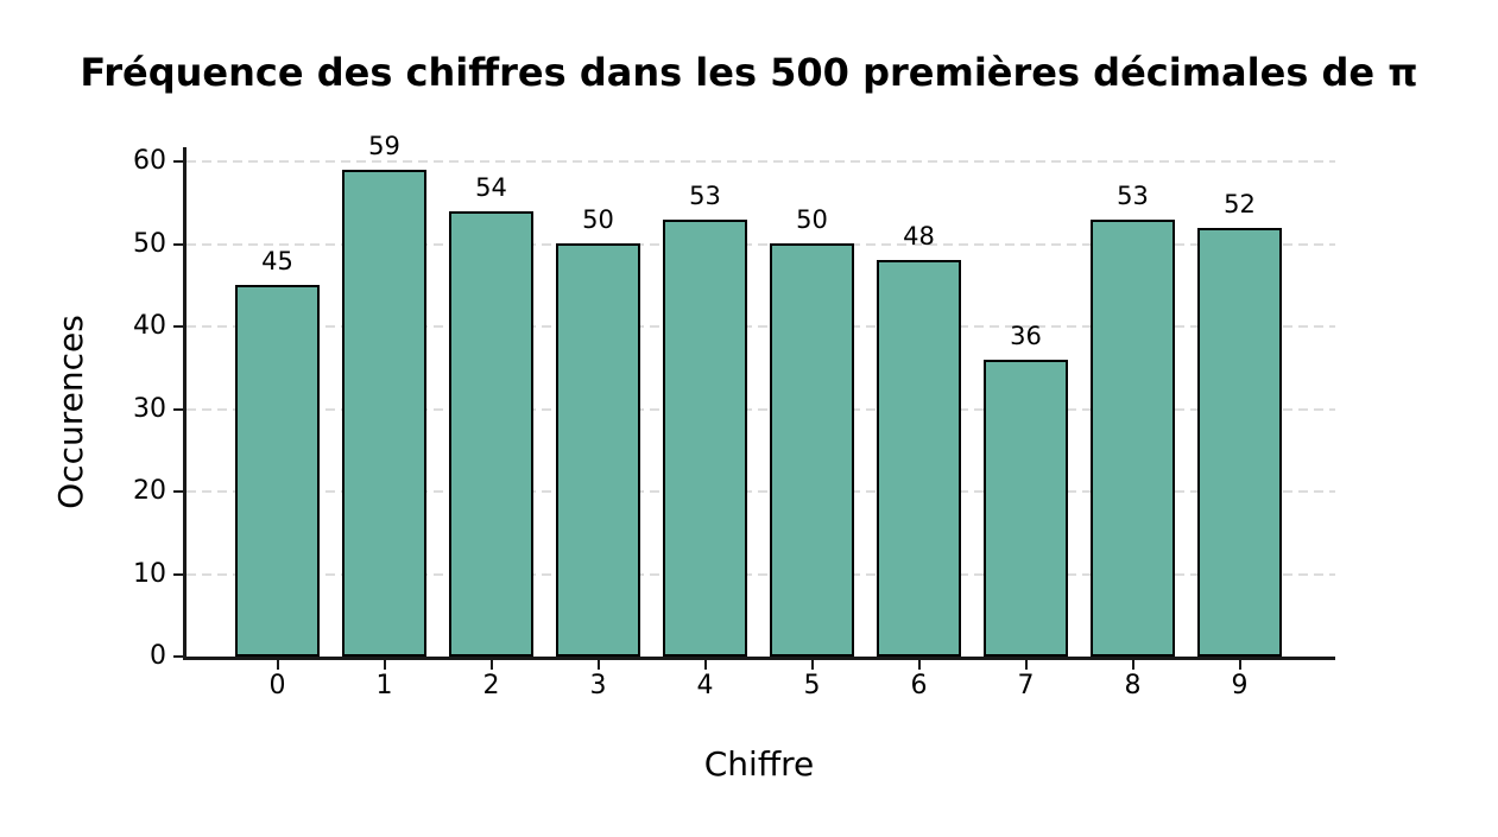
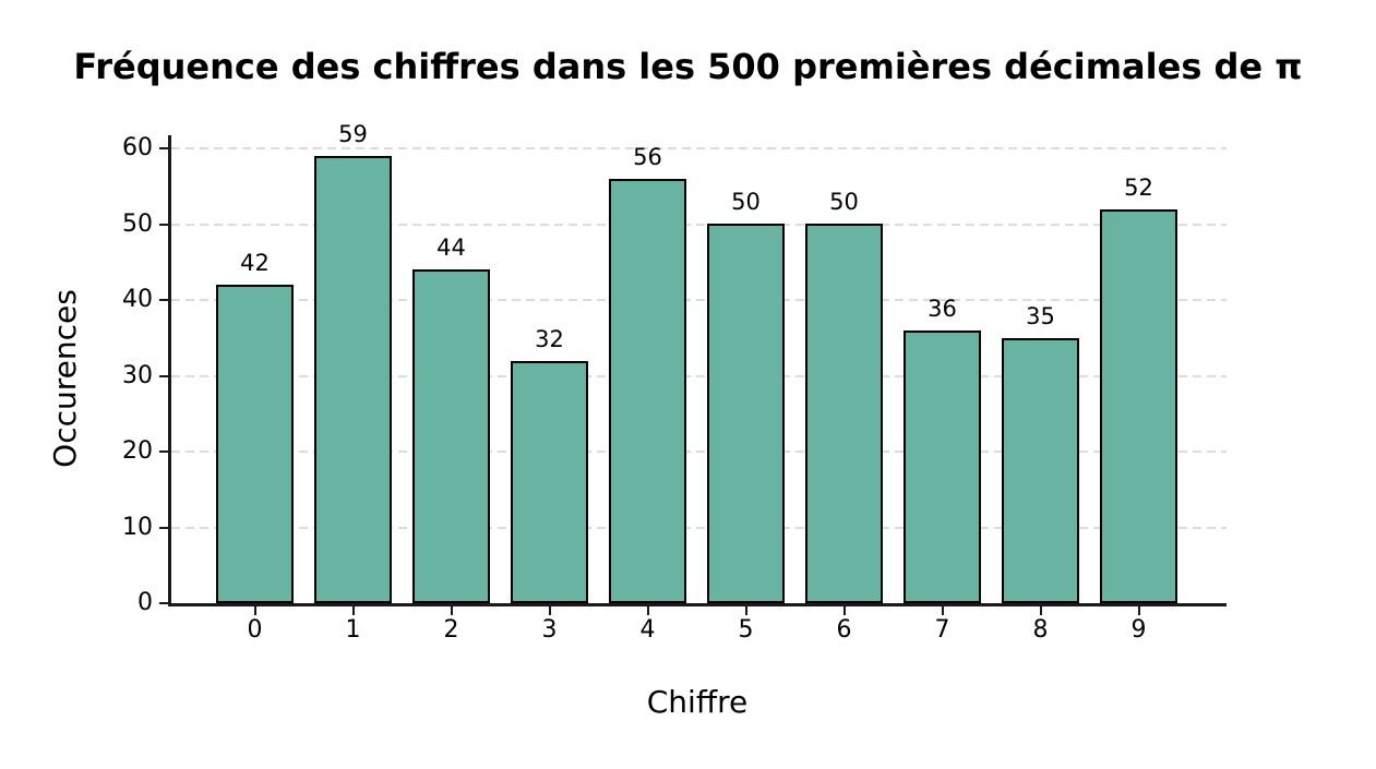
0: 45 -> 42
2: 54 -> 44
3: 50 -> 32
4: 53 -> 56
6: 48 -> 50
8: 53 -> 35
